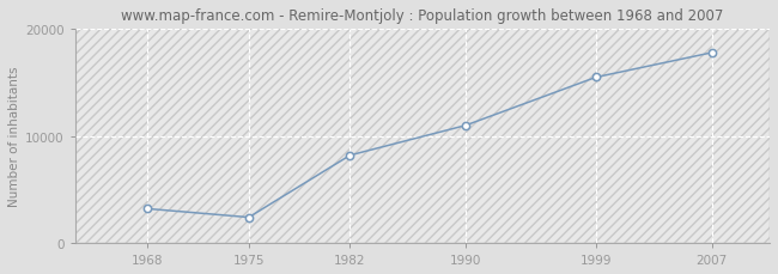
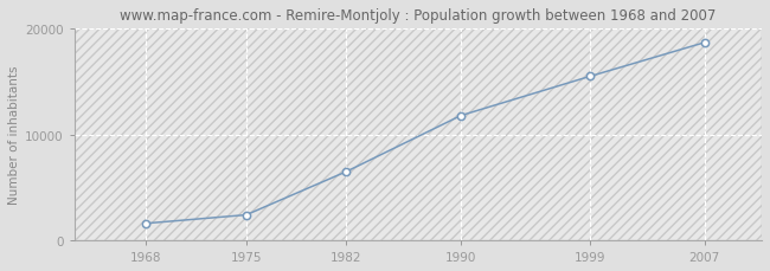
1968: 3200 -> 1600
1982: 8200 -> 6500
1990: 11000 -> 11800
2007: 17800 -> 18700
